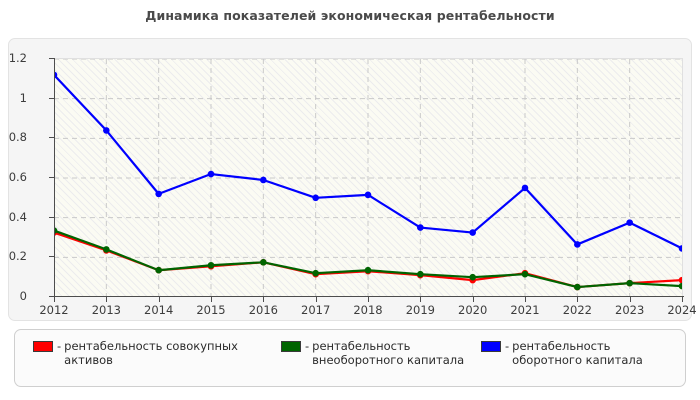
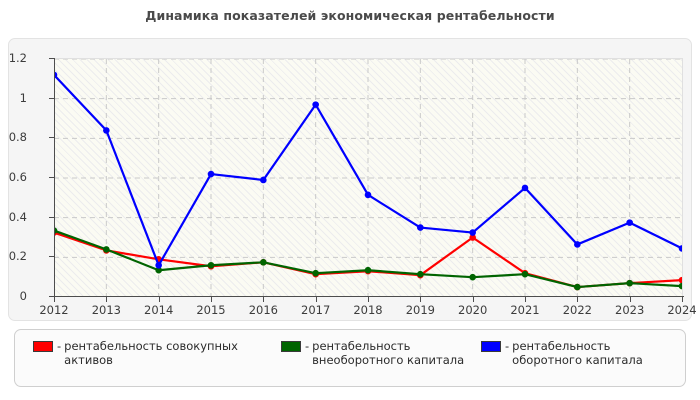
рентабельность совокупных активов/2014: 0.14 -> 0.19
рентабельность оборотного капитала/2014: 0.52 -> 0.16
рентабельность оборотного капитала/2017: 0.50 -> 0.97
рентабельность совокупных активов/2020: 0.09 -> 0.30
